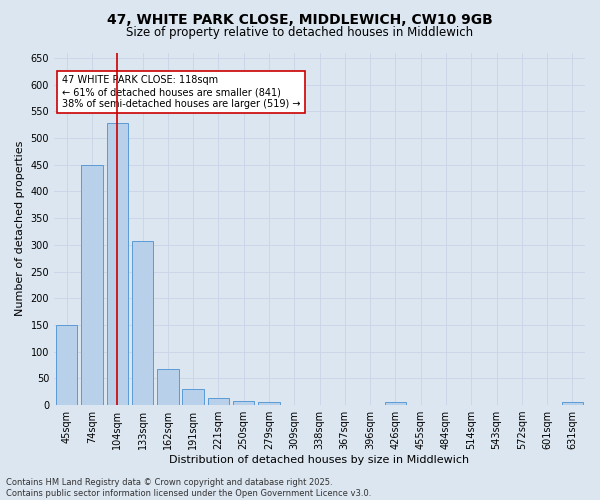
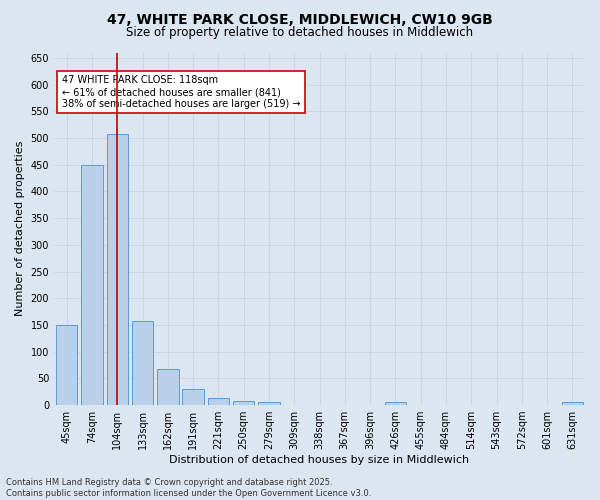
104sqm: 528 -> 507
133sqm: 308 -> 158
